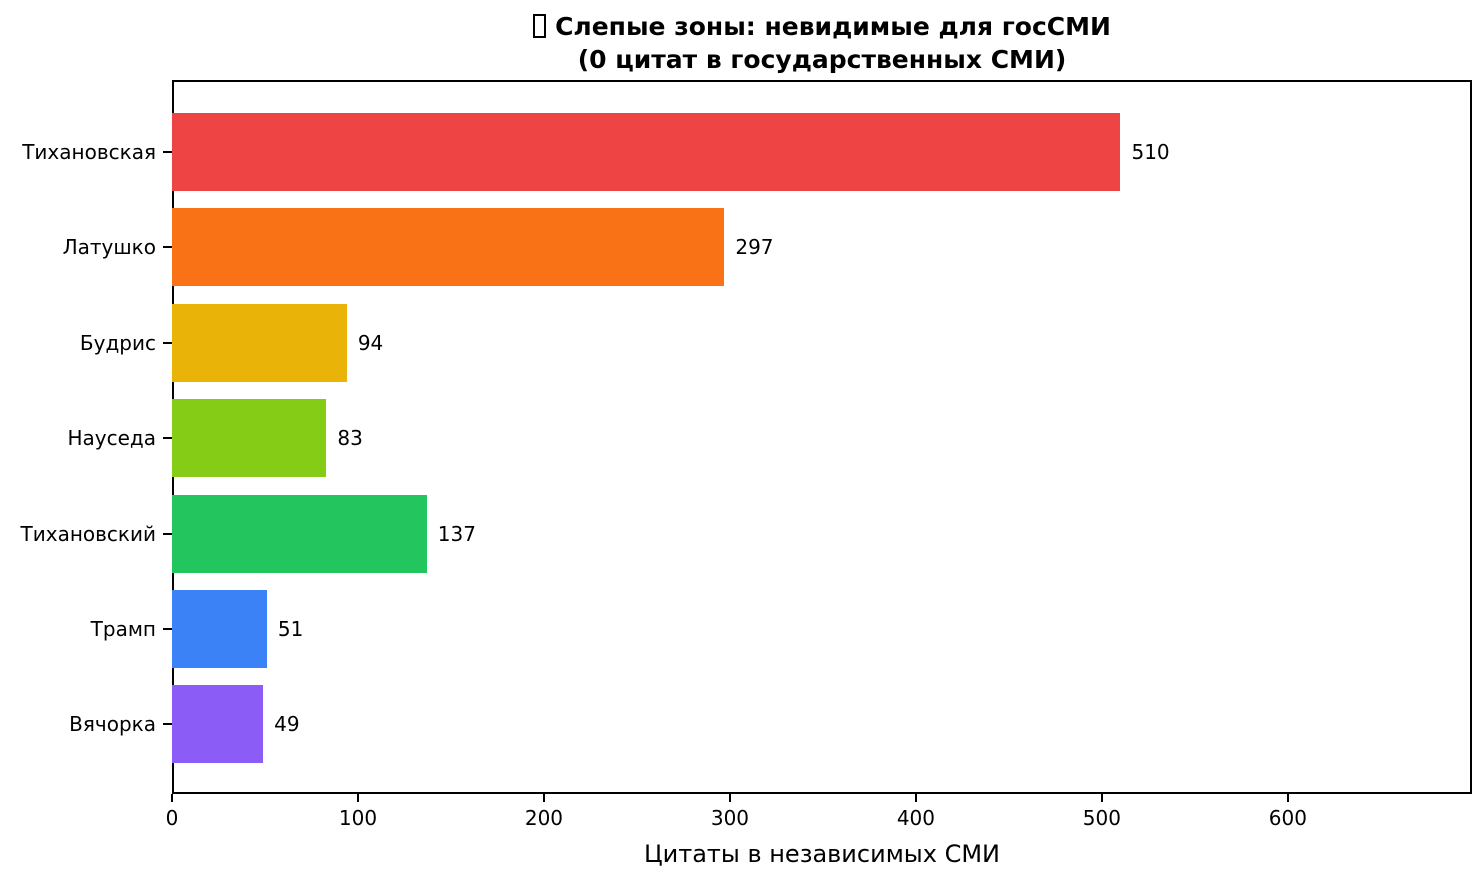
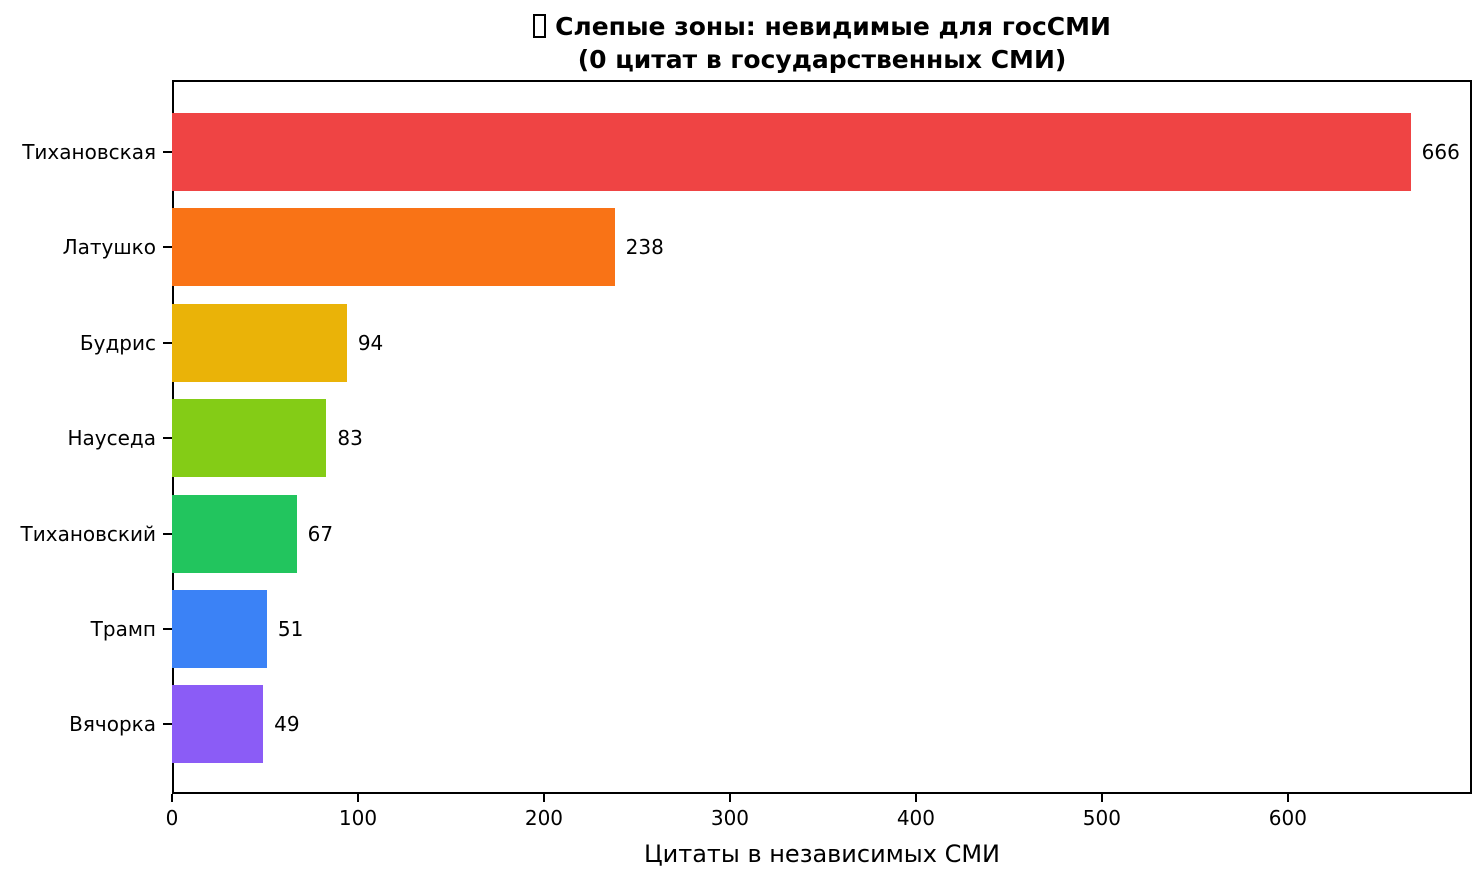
Тихановская: 510 -> 666
Латушко: 297 -> 238
Тихановский: 137 -> 67
